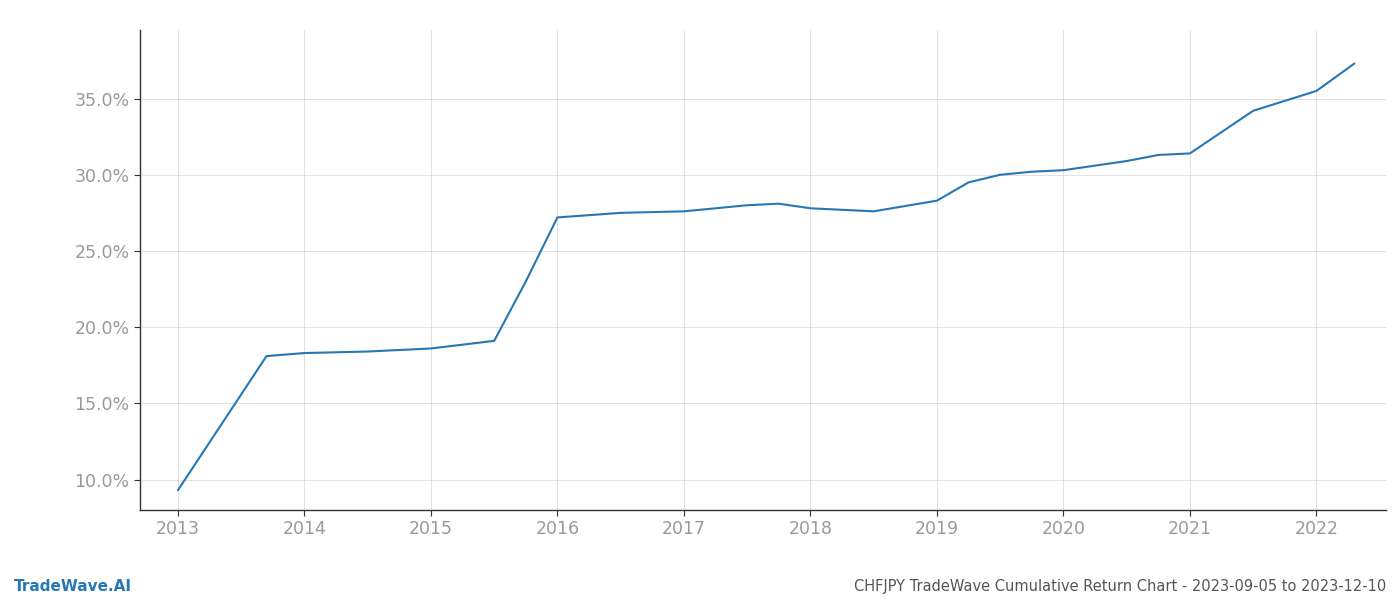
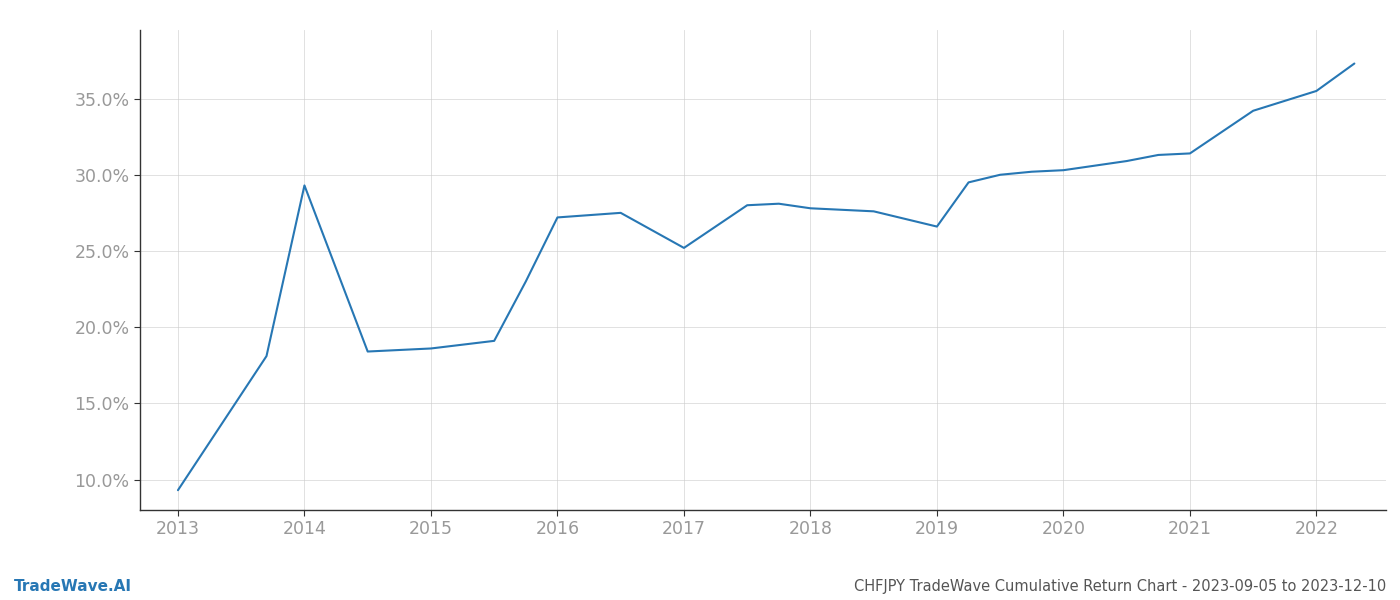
2014: 18.3% -> 29.3%
2017: 27.6% -> 25.2%
2019: 28.3% -> 26.6%
